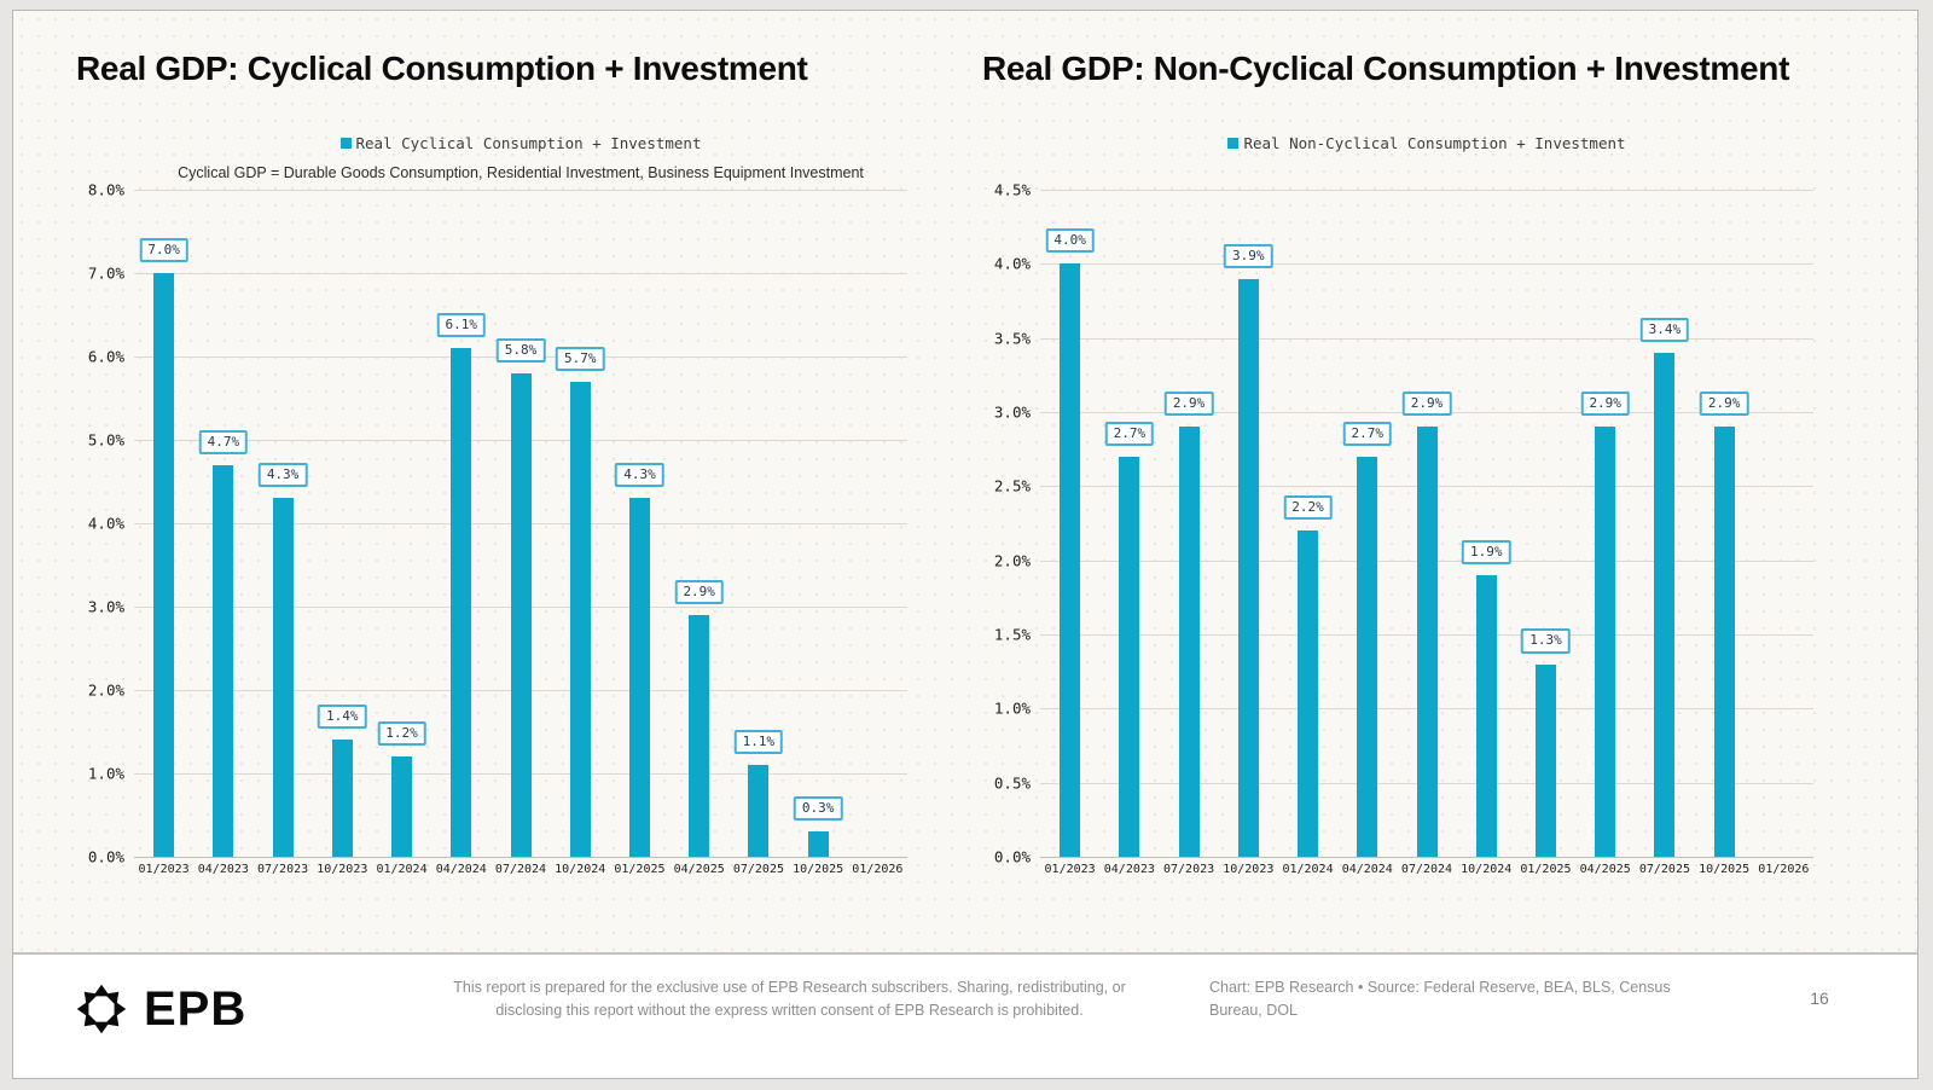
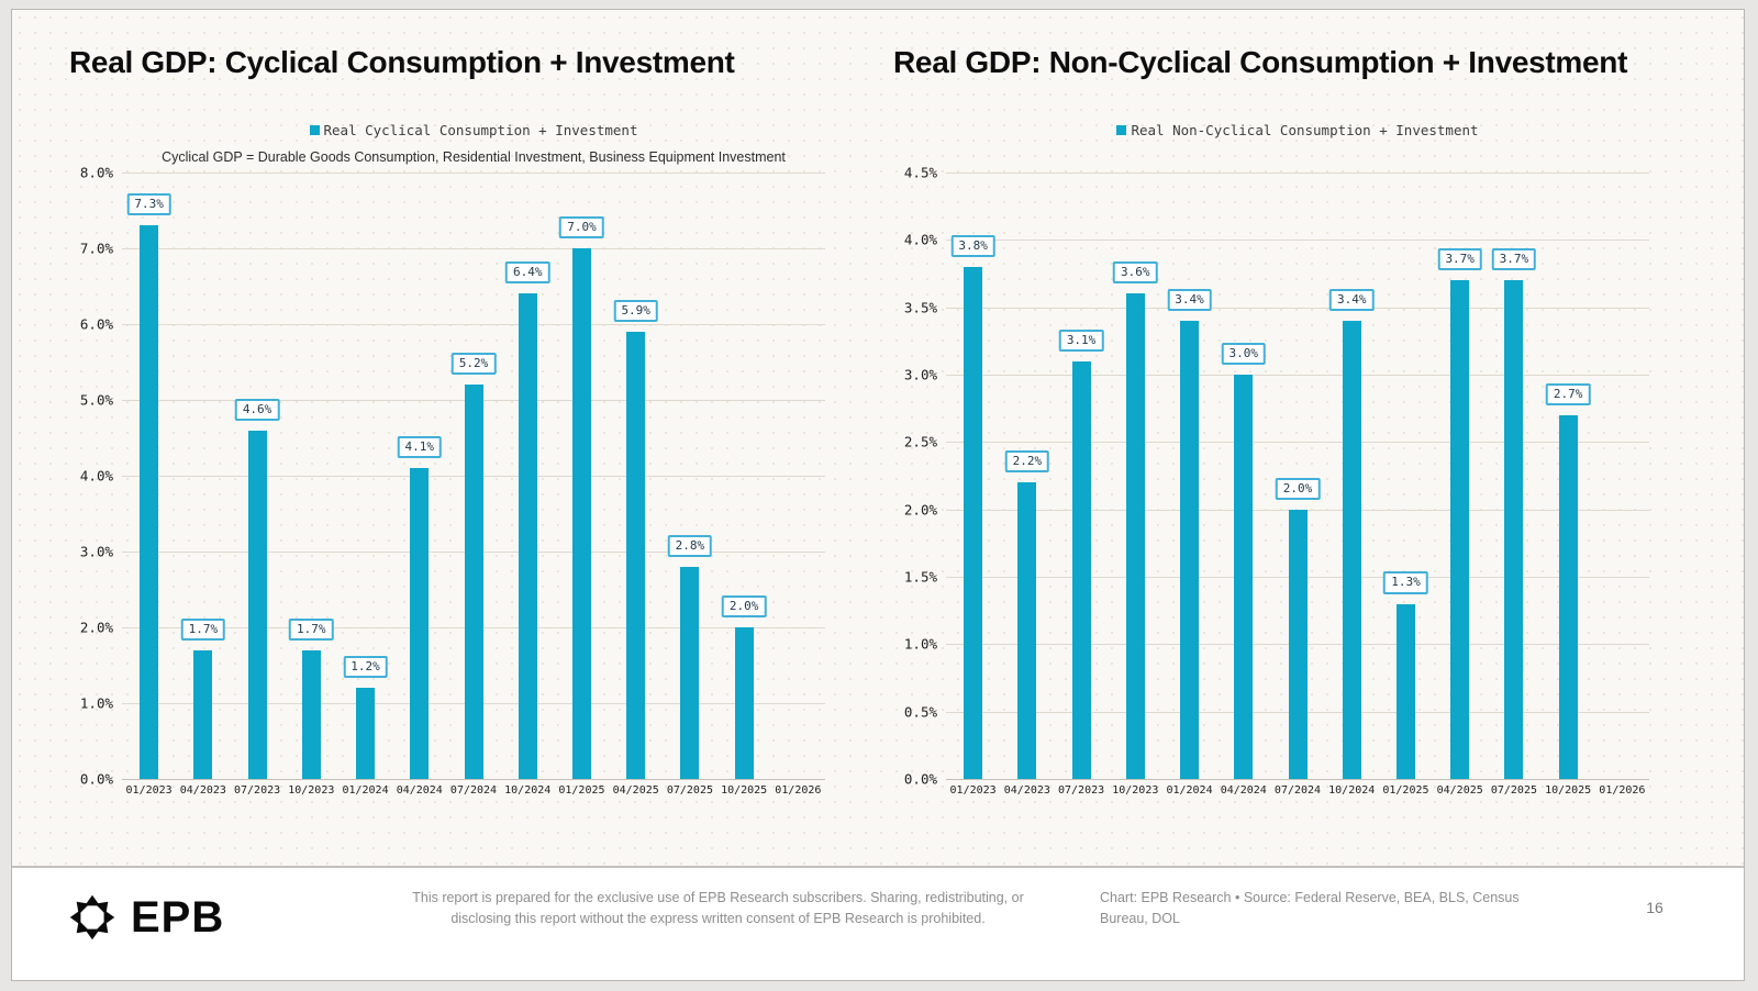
Real GDP: Cyclical Consumption + Investment/01/2023: 7.0% -> 7.3%
Real GDP: Cyclical Consumption + Investment/04/2023: 4.7% -> 1.7%
Real GDP: Cyclical Consumption + Investment/07/2023: 4.3% -> 4.6%
Real GDP: Cyclical Consumption + Investment/10/2023: 1.4% -> 1.7%
Real GDP: Cyclical Consumption + Investment/04/2024: 6.1% -> 4.1%
Real GDP: Cyclical Consumption + Investment/07/2024: 5.8% -> 5.2%
Real GDP: Cyclical Consumption + Investment/10/2024: 5.7% -> 6.4%
Real GDP: Cyclical Consumption + Investment/01/2025: 4.3% -> 7.0%
Real GDP: Cyclical Consumption + Investment/04/2025: 2.9% -> 5.9%
Real GDP: Cyclical Consumption + Investment/07/2025: 1.1% -> 2.8%
Real GDP: Cyclical Consumption + Investment/10/2025: 0.3% -> 2.0%
Real GDP: Non-Cyclical Consumption + Investment/01/2023: 4.0% -> 3.8%
Real GDP: Non-Cyclical Consumption + Investment/04/2023: 2.7% -> 2.2%
Real GDP: Non-Cyclical Consumption + Investment/07/2023: 2.9% -> 3.1%
Real GDP: Non-Cyclical Consumption + Investment/10/2023: 3.9% -> 3.6%
Real GDP: Non-Cyclical Consumption + Investment/01/2024: 2.2% -> 3.4%
Real GDP: Non-Cyclical Consumption + Investment/04/2024: 2.7% -> 3.0%
Real GDP: Non-Cyclical Consumption + Investment/07/2024: 2.9% -> 2.0%
Real GDP: Non-Cyclical Consumption + Investment/10/2024: 1.9% -> 3.4%
Real GDP: Non-Cyclical Consumption + Investment/04/2025: 2.9% -> 3.7%
Real GDP: Non-Cyclical Consumption + Investment/07/2025: 3.4% -> 3.7%
Real GDP: Non-Cyclical Consumption + Investment/10/2025: 2.9% -> 2.7%
